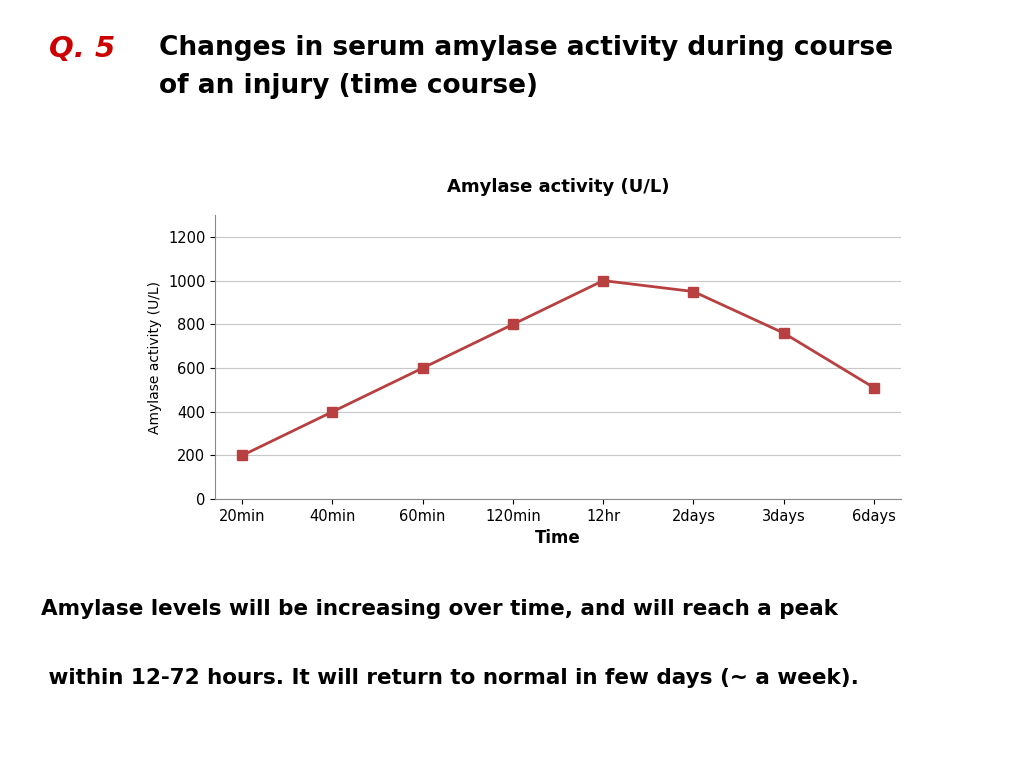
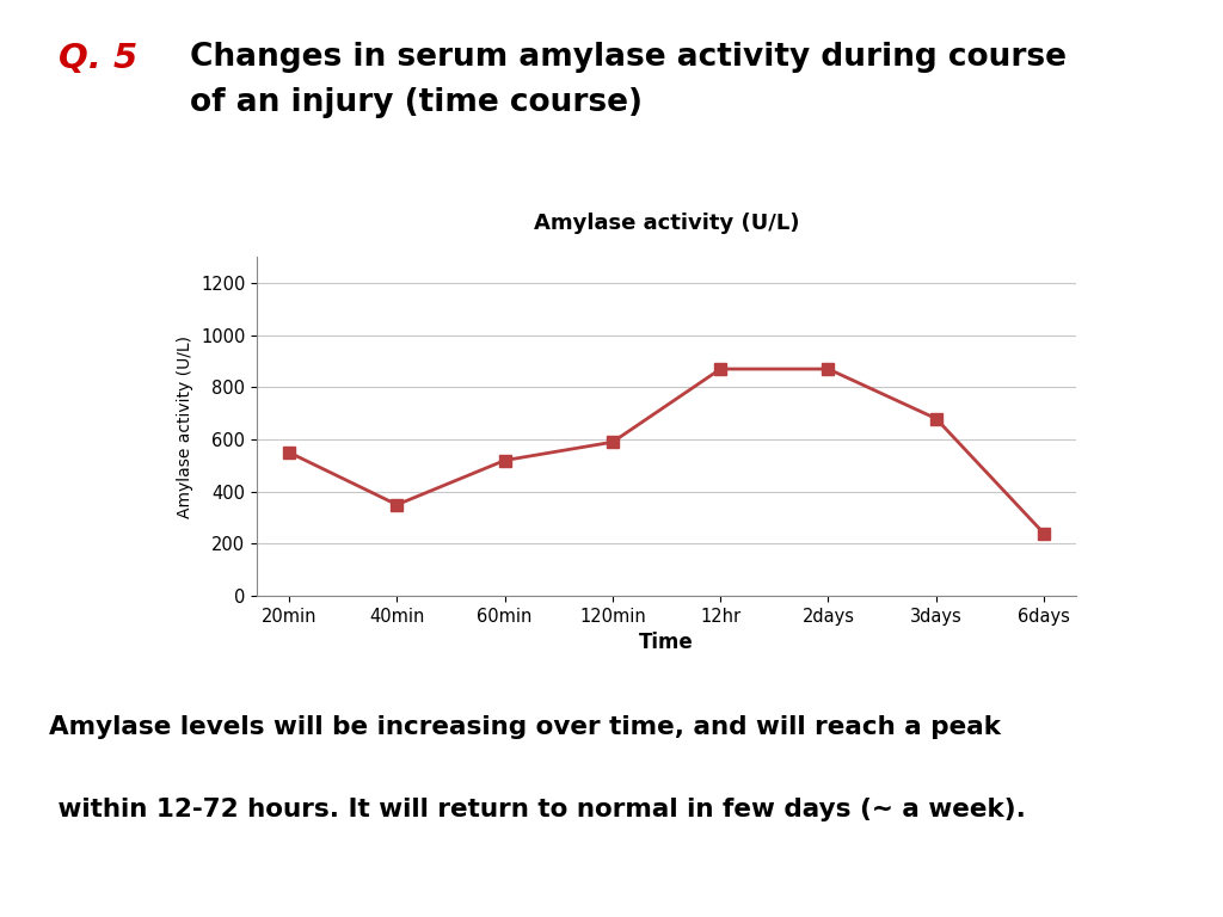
20min: 200 -> 550
40min: 400 -> 350
60min: 600 -> 520
120min: 800 -> 590
12hr: 1000 -> 870
2days: 950 -> 870
3days: 760 -> 680
6days: 510 -> 240
